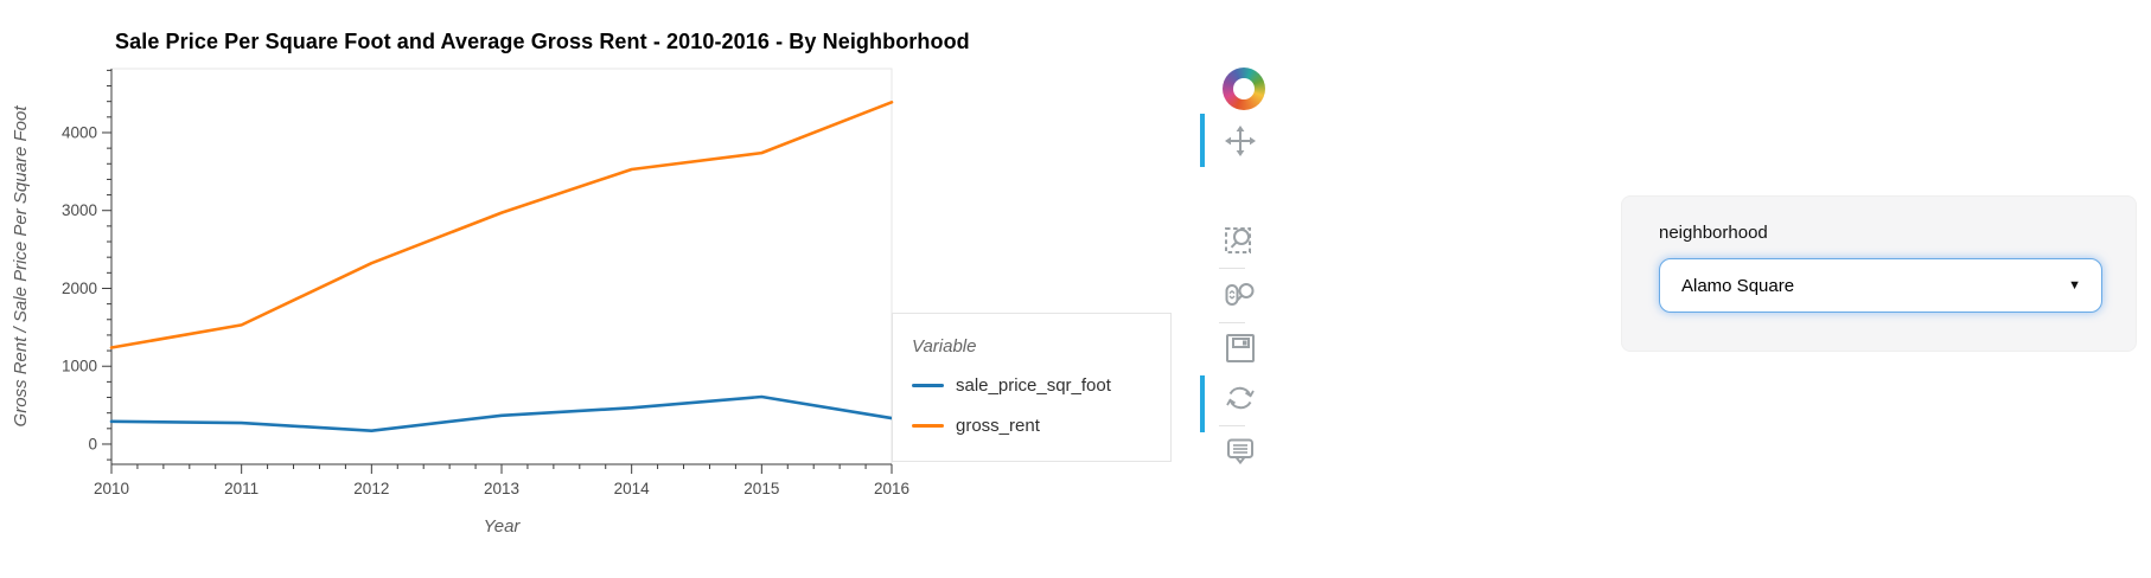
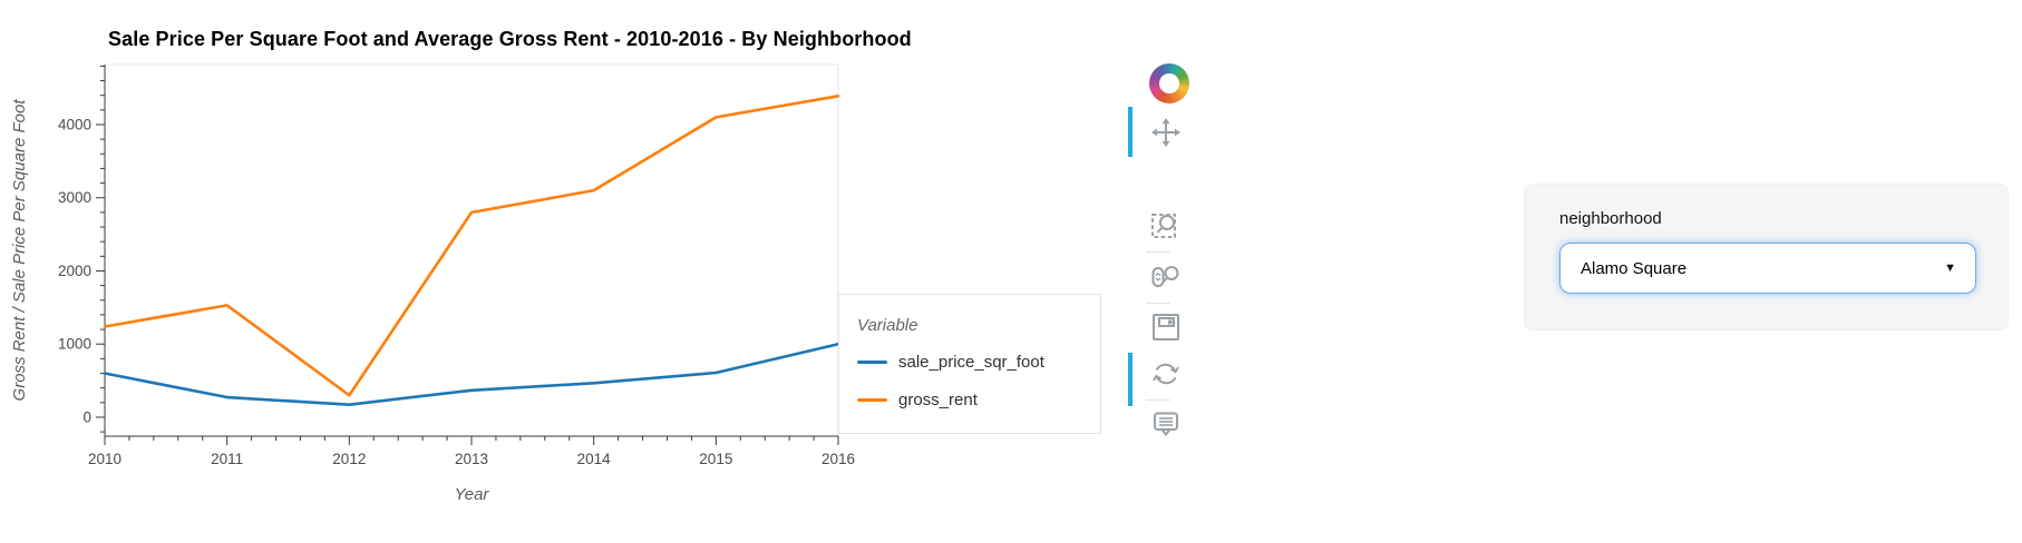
sale_price_sqr_foot/2010: 300 -> 600
gross_rent/2012: 2300 -> 300
gross_rent/2013: 3000 -> 2800
gross_rent/2014: 3500 -> 3100
gross_rent/2015: 3700 -> 4100
sale_price_sqr_foot/2016: 300 -> 1000
